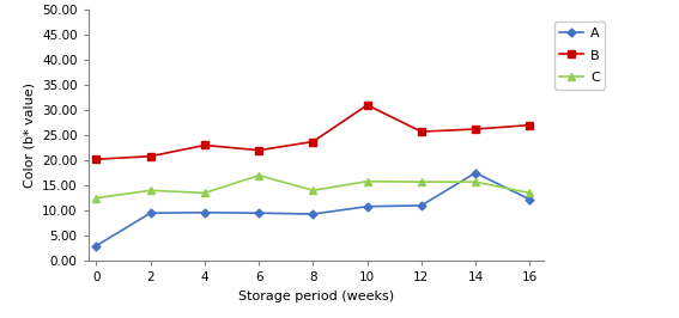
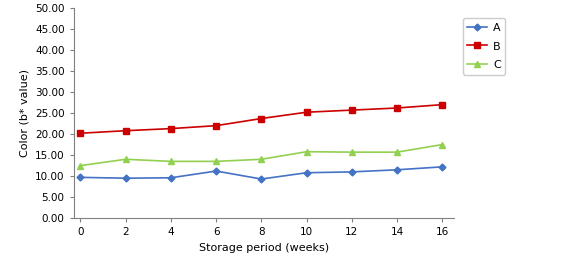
A/0: 3.0 -> 9.7
B/4: 23.0 -> 21.3
A/6: 9.5 -> 11.2
C/6: 17.0 -> 13.5
B/10: 31.0 -> 25.2
A/14: 17.5 -> 11.5
C/16: 13.5 -> 17.5
